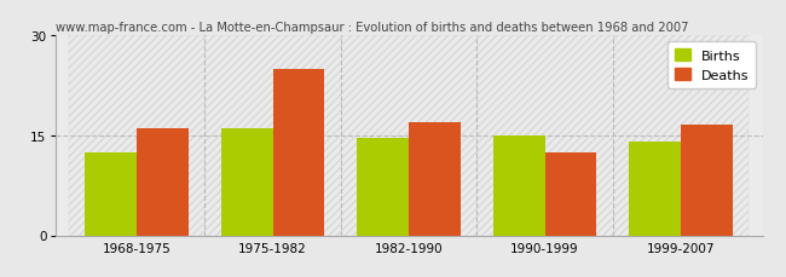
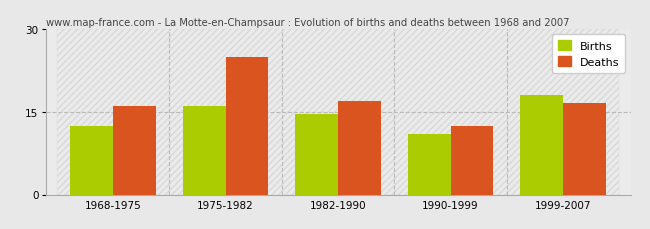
Births/1990-1999: 15.0 -> 11.0
Births/1999-2007: 14.0 -> 18.0
